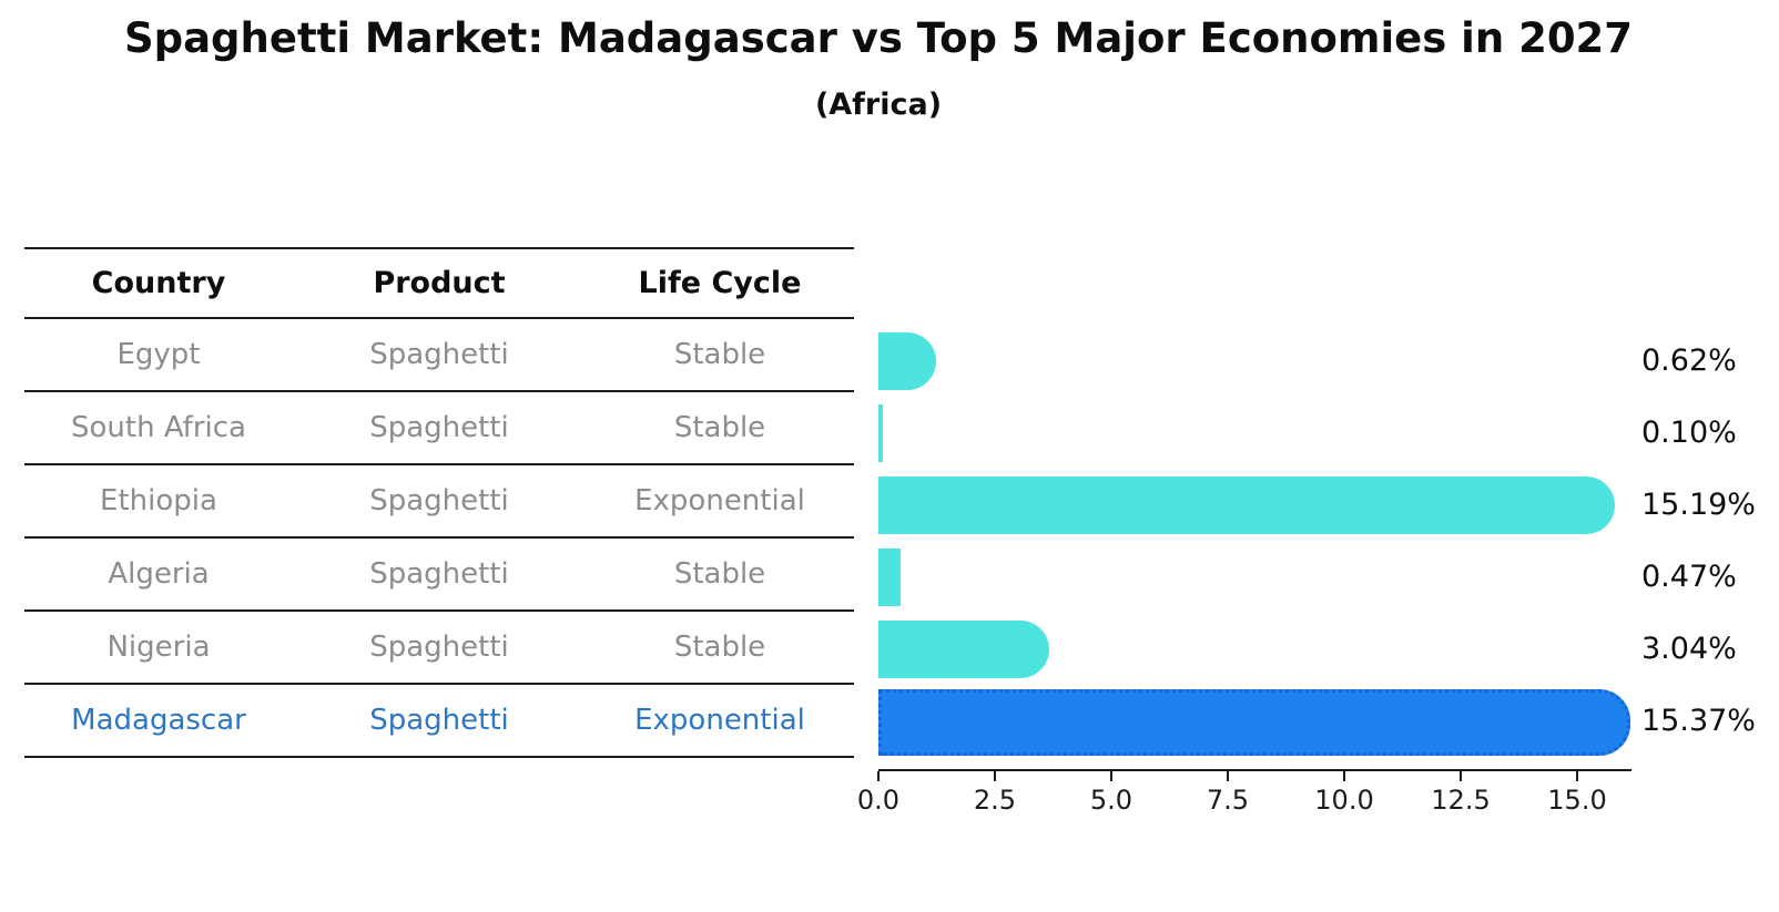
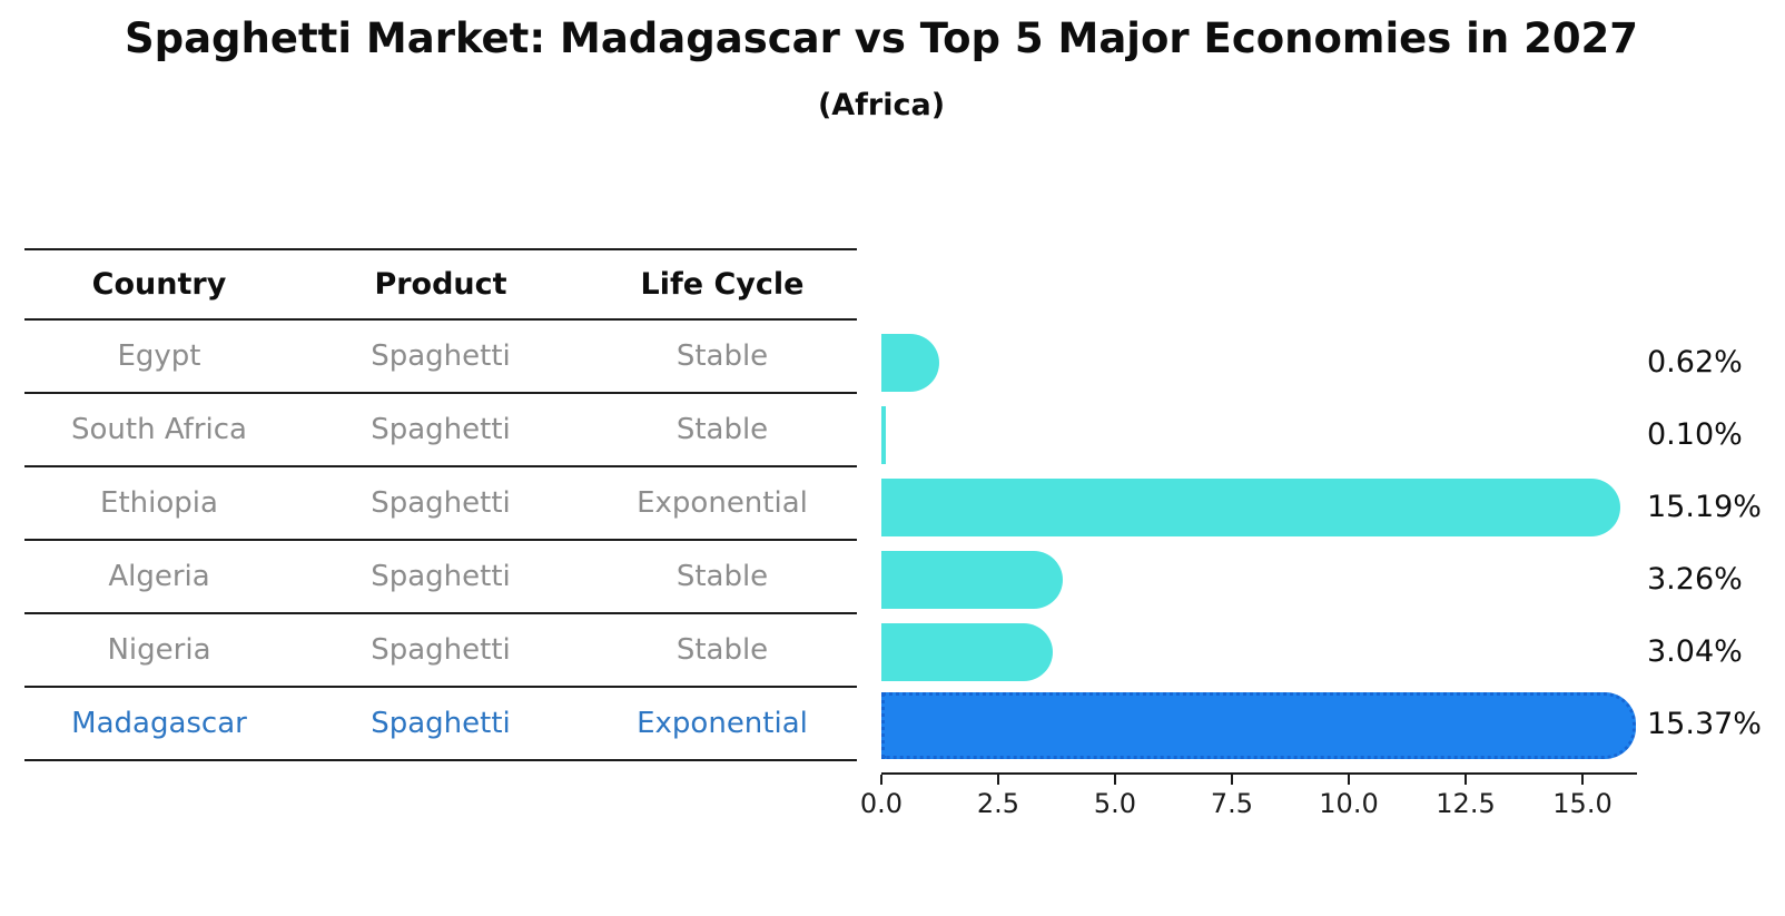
Algeria: 0.47% -> 3.26%
